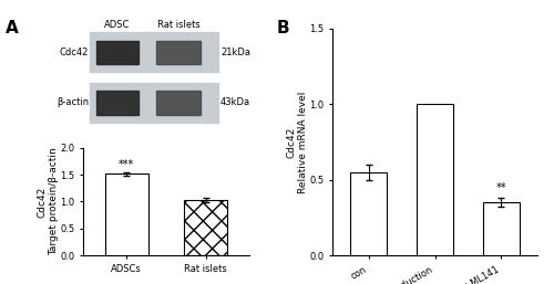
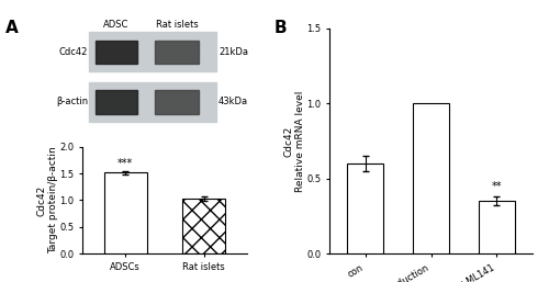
con: 0.55 -> 0.60
